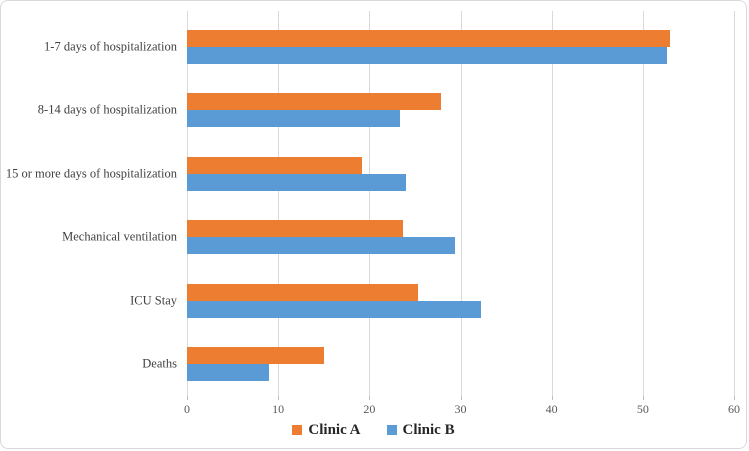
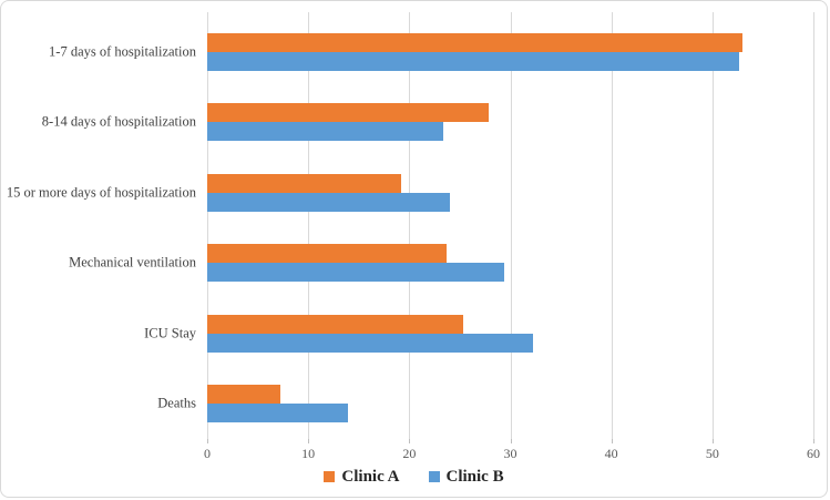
Clinic A/Deaths: 15 -> 7
Clinic B/Deaths: 9 -> 14
